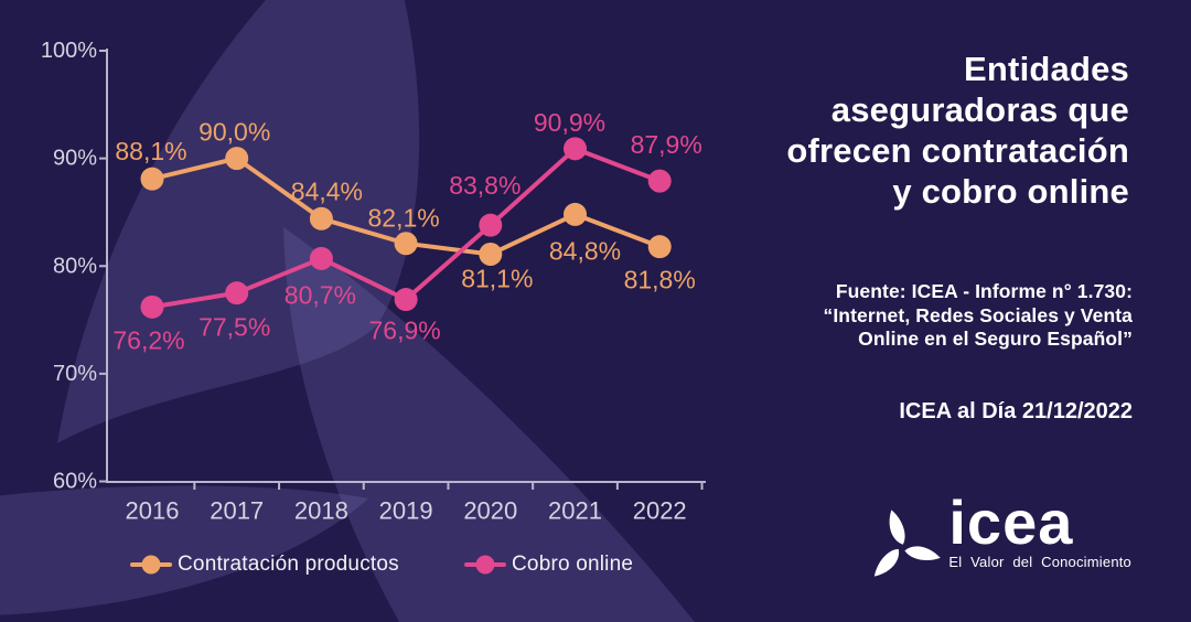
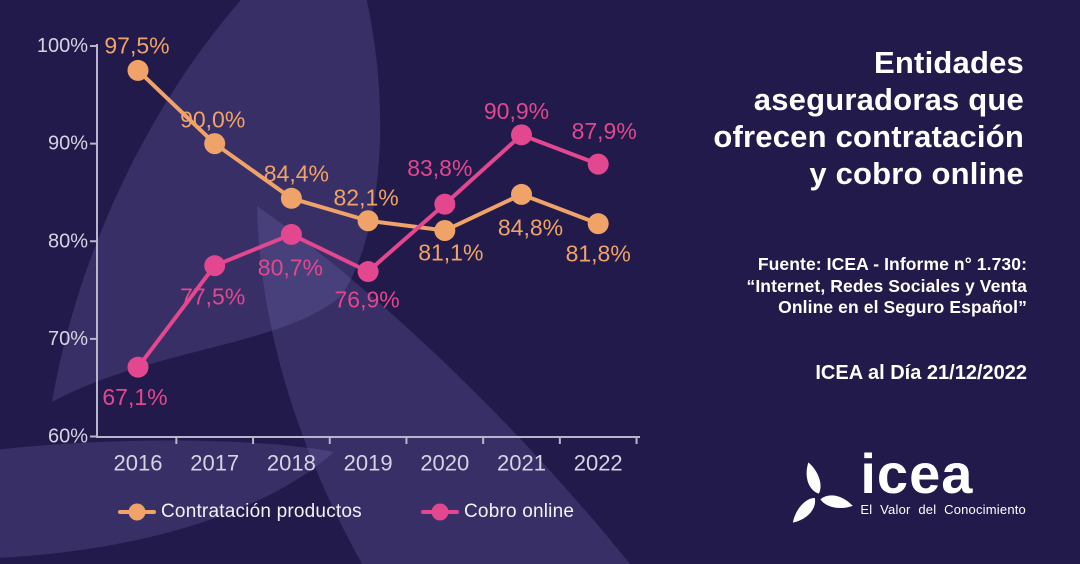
Contratación productos/2016: 88,1% -> 97,5%
Cobro online/2016: 76,2% -> 67,1%
